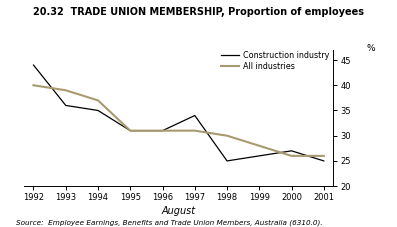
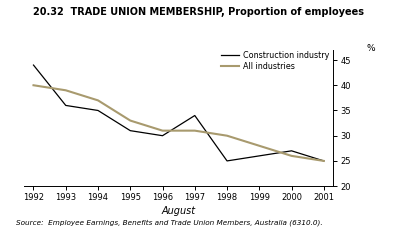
All industries/1995: 31 -> 33
Construction industry/1996: 31 -> 30
All industries/2001: 26 -> 25
